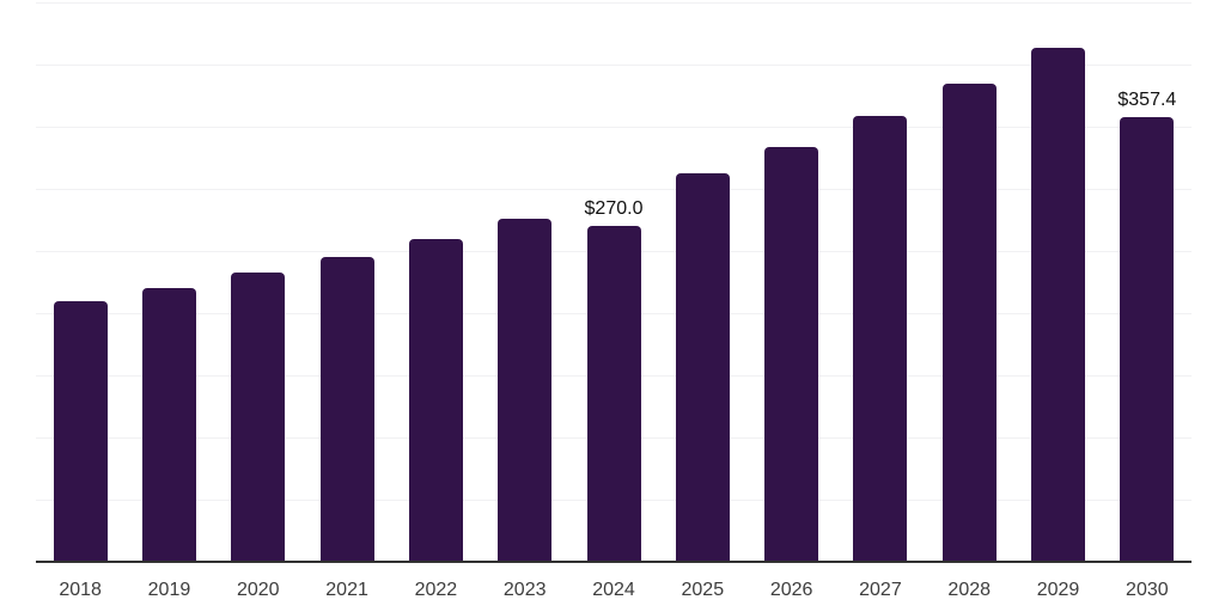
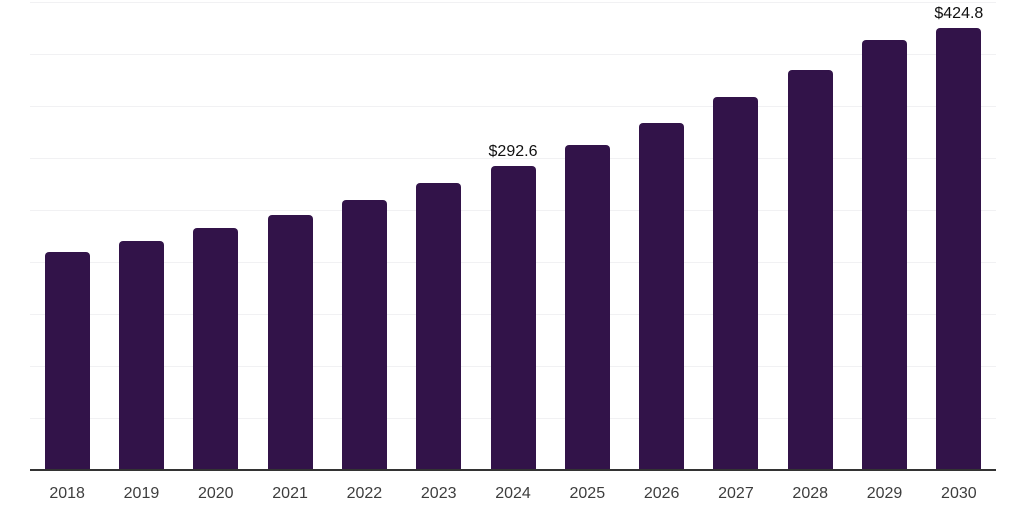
2024: $270.0 -> $292.6
2030: $357.4 -> $424.8
